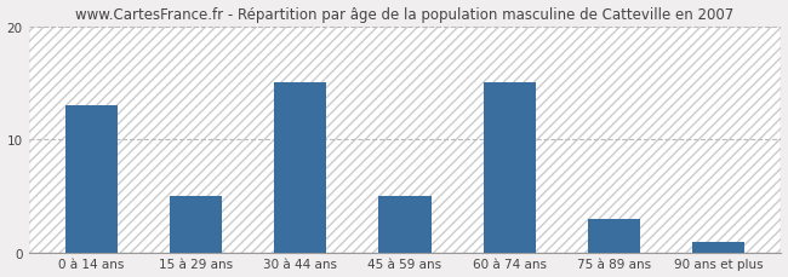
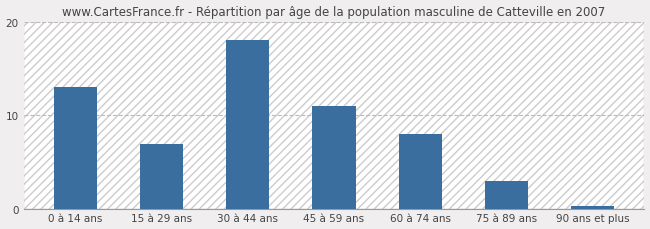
15 à 29 ans: 5.0 -> 7.0
30 à 44 ans: 15.0 -> 18.0
45 à 59 ans: 5.0 -> 11.0
60 à 74 ans: 15.0 -> 8.0
90 ans et plus: 1.0 -> 0.3
